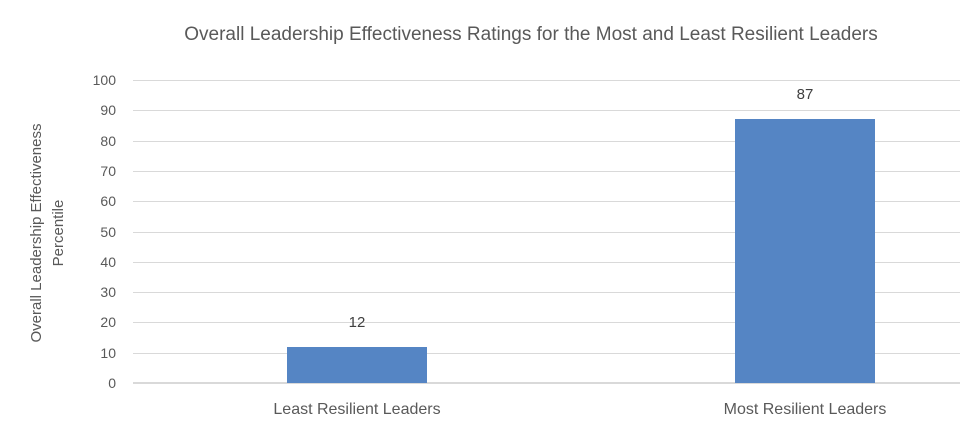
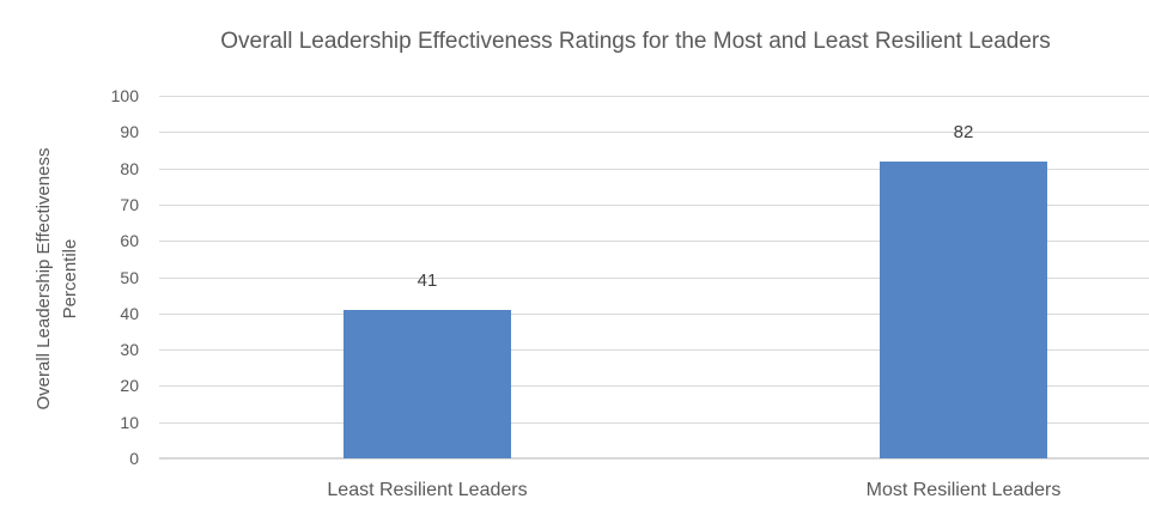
Least Resilient Leaders: 12 -> 41
Most Resilient Leaders: 87 -> 82
